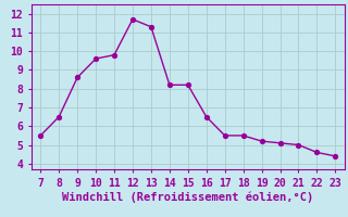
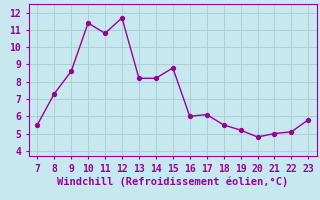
8: 6.5 -> 7.3
10: 9.6 -> 11.4
11: 9.8 -> 10.8
13: 11.3 -> 8.2
15: 8.2 -> 8.8
16: 6.5 -> 6.0
17: 5.5 -> 6.1
20: 5.1 -> 4.8
22: 4.6 -> 5.1
23: 4.4 -> 5.8
